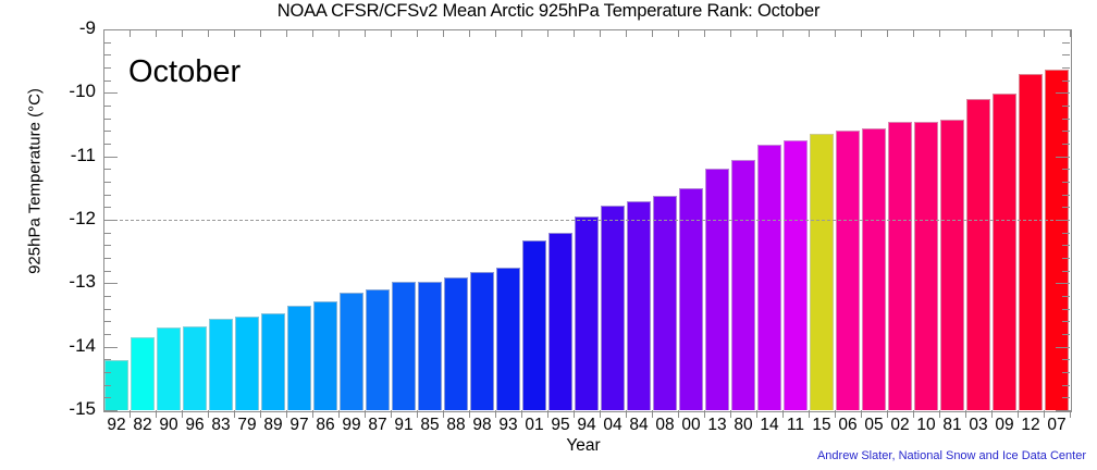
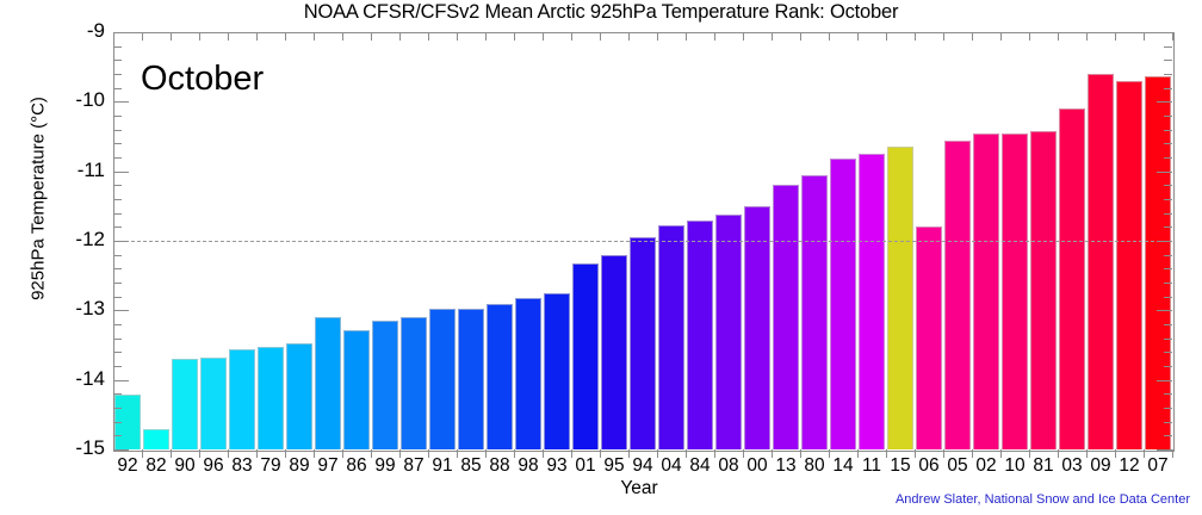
82: -13.8 -> -14.7
97: -13.4 -> -13.1
06: -10.6 -> -11.8
09: -10.0 -> -9.6
